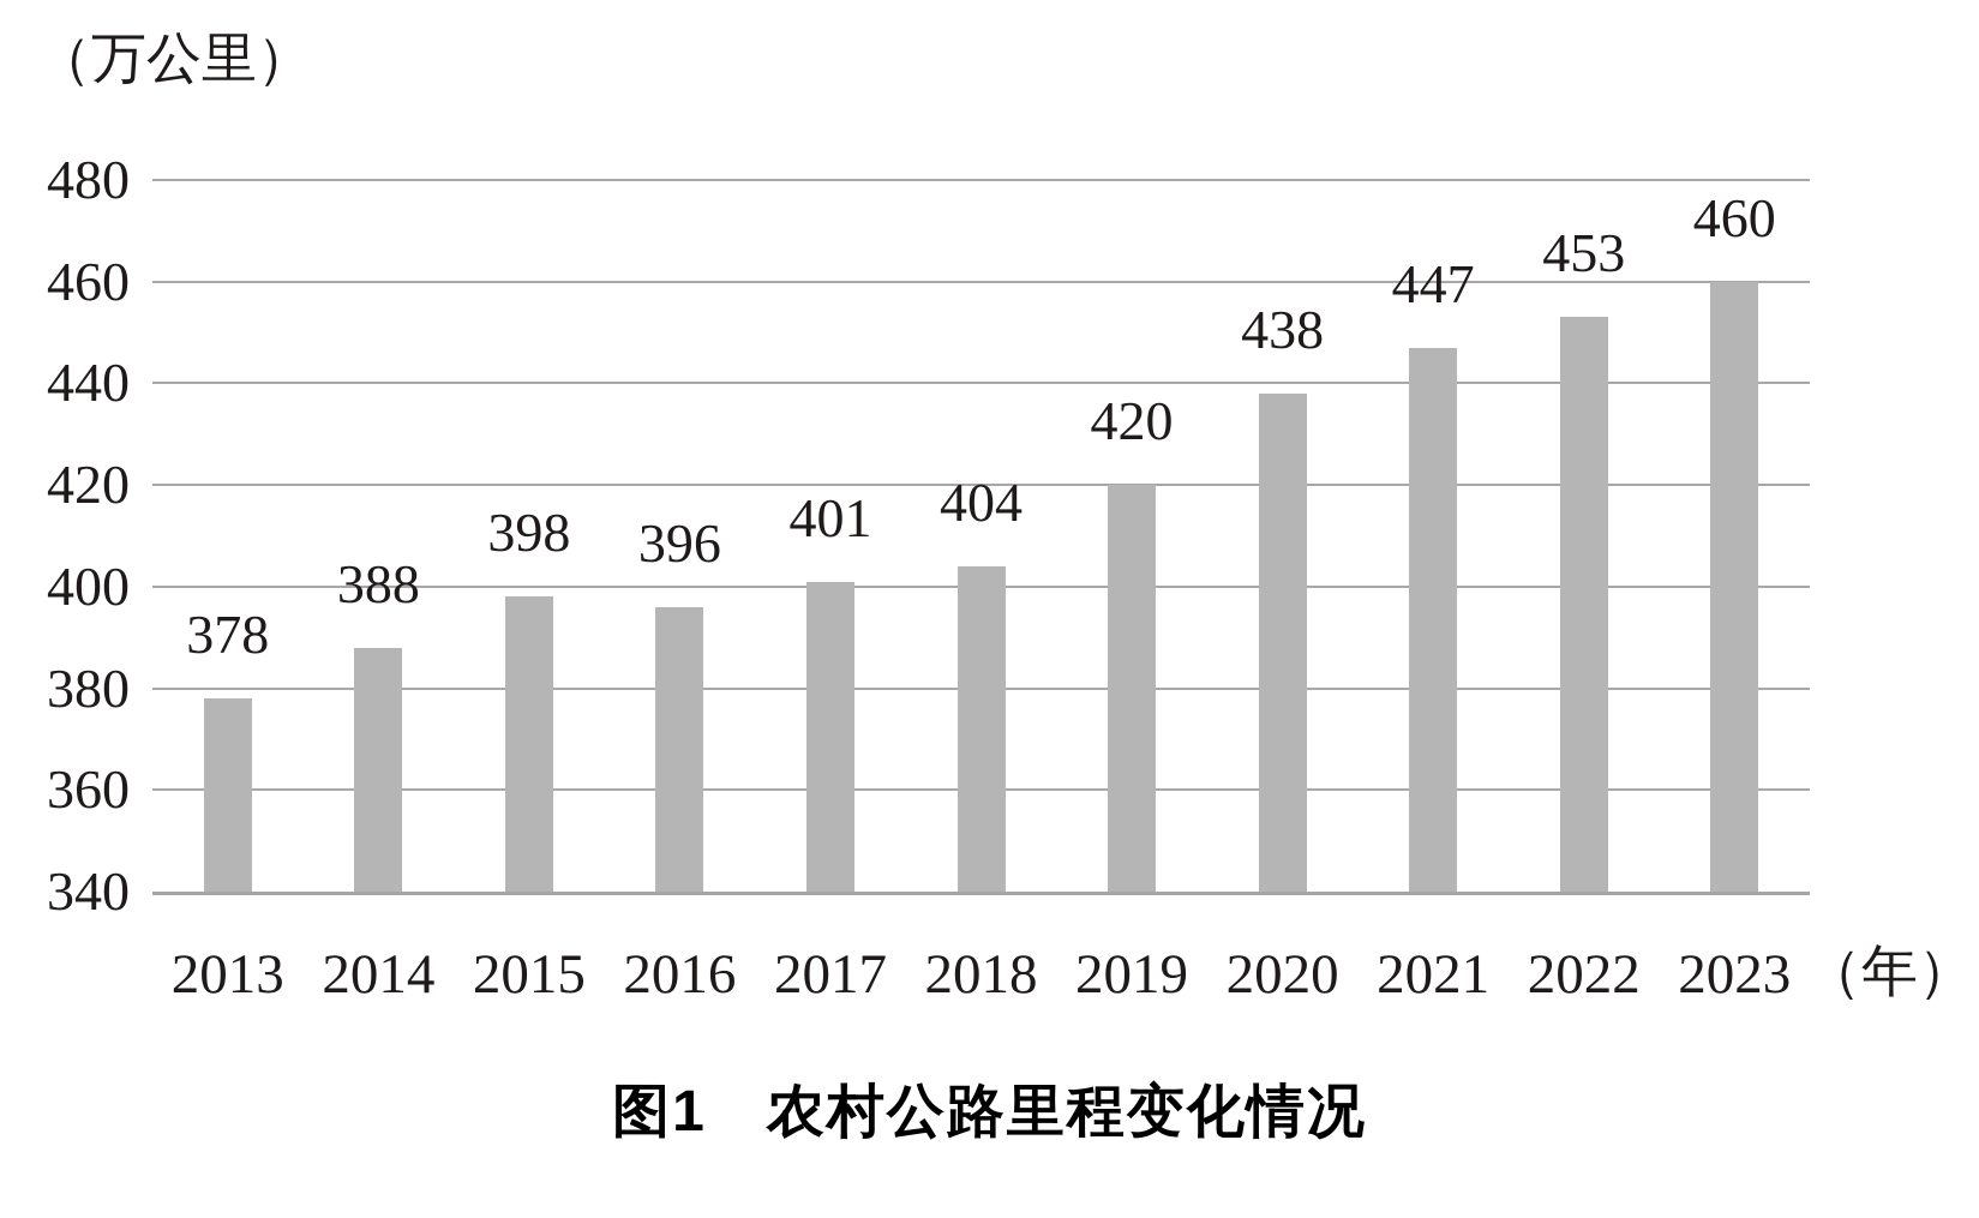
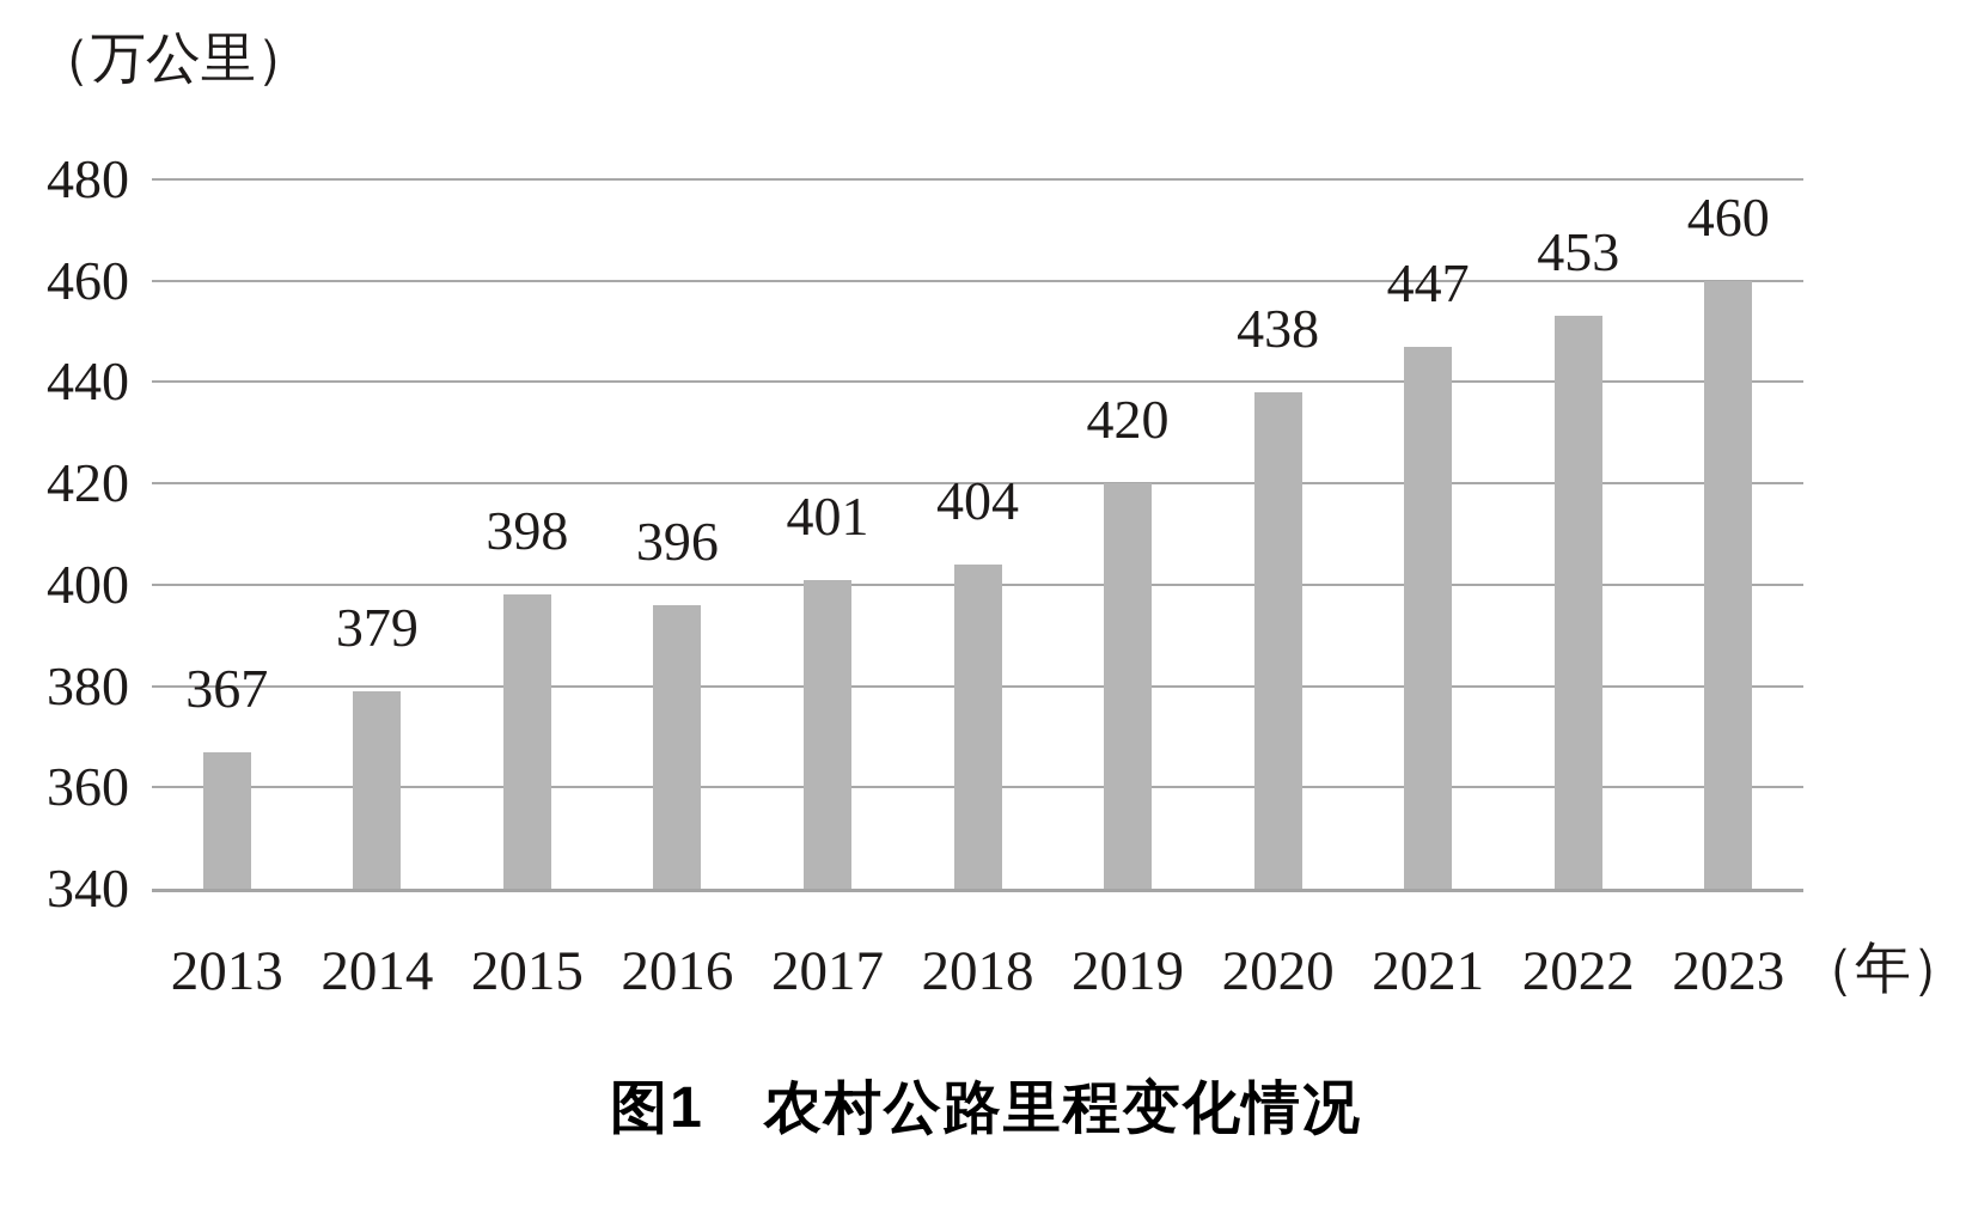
2013: 378 -> 367
2014: 388 -> 379
